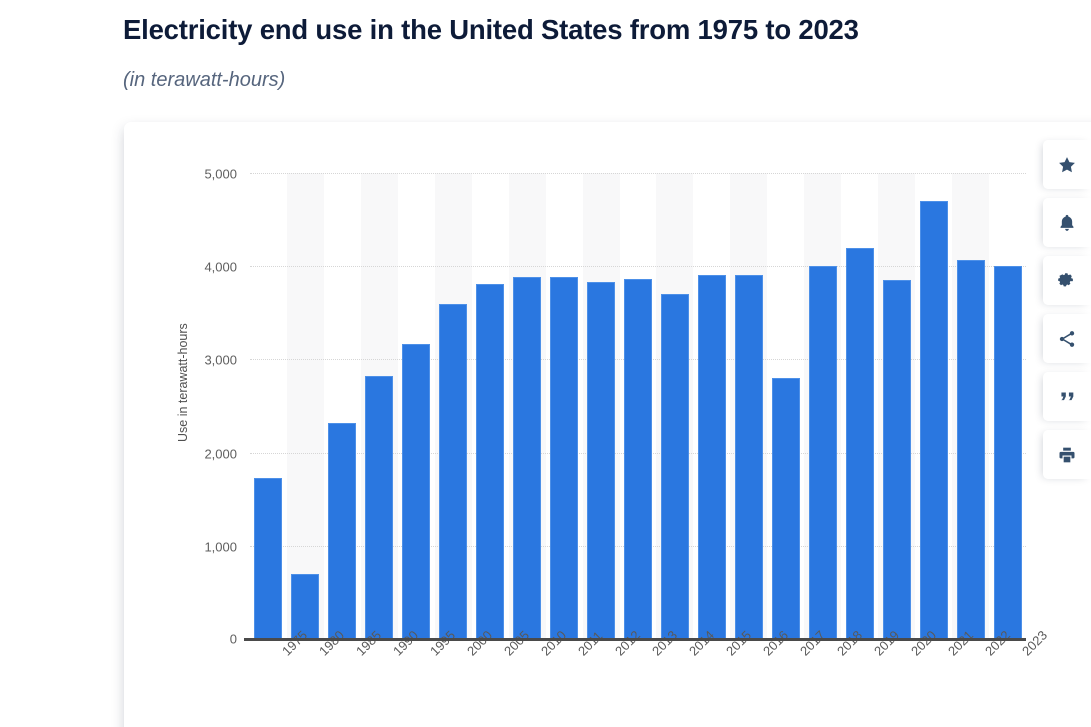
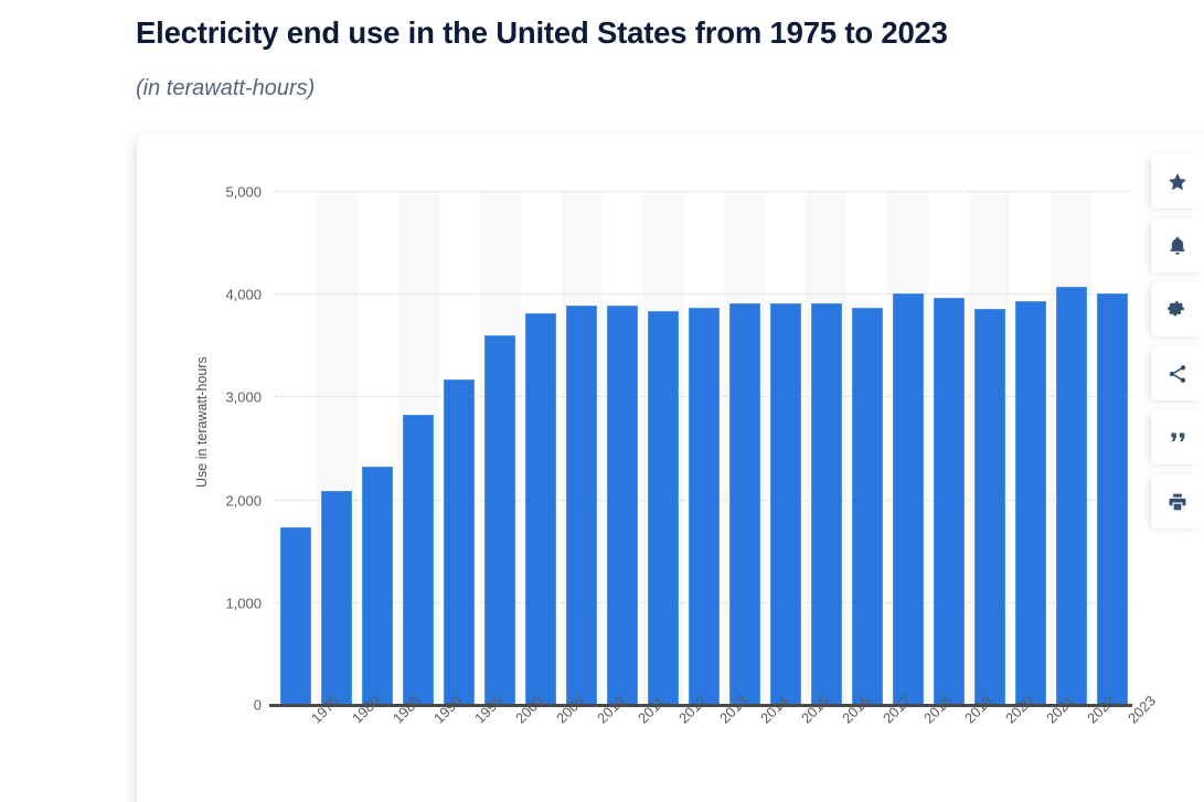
1980: 700 -> 2100
2014: 3700 -> 3900
2017: 2800 -> 3900
2019: 4200 -> 4000
2021: 4700 -> 3900
